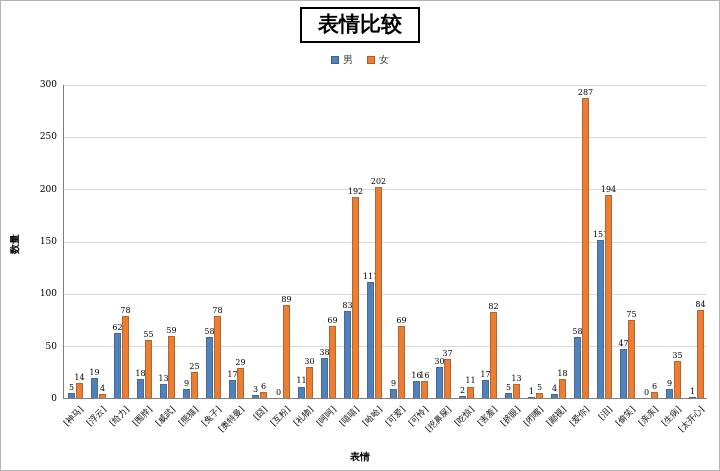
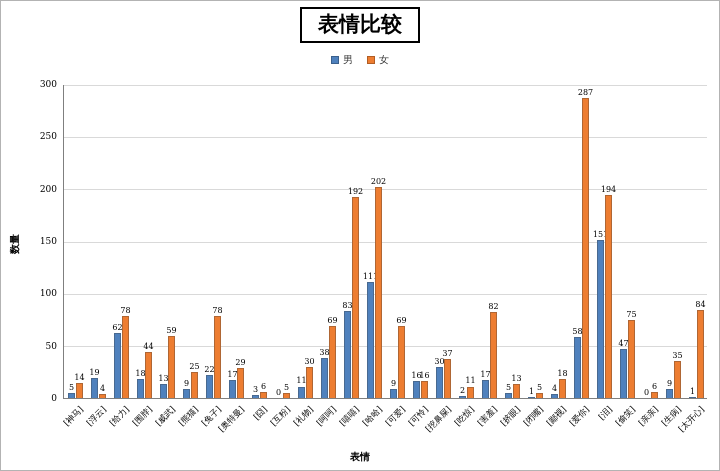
女/[围脖]: 55 -> 44
男/[兔子]: 58 -> 22
女/[互粉]: 89 -> 5
